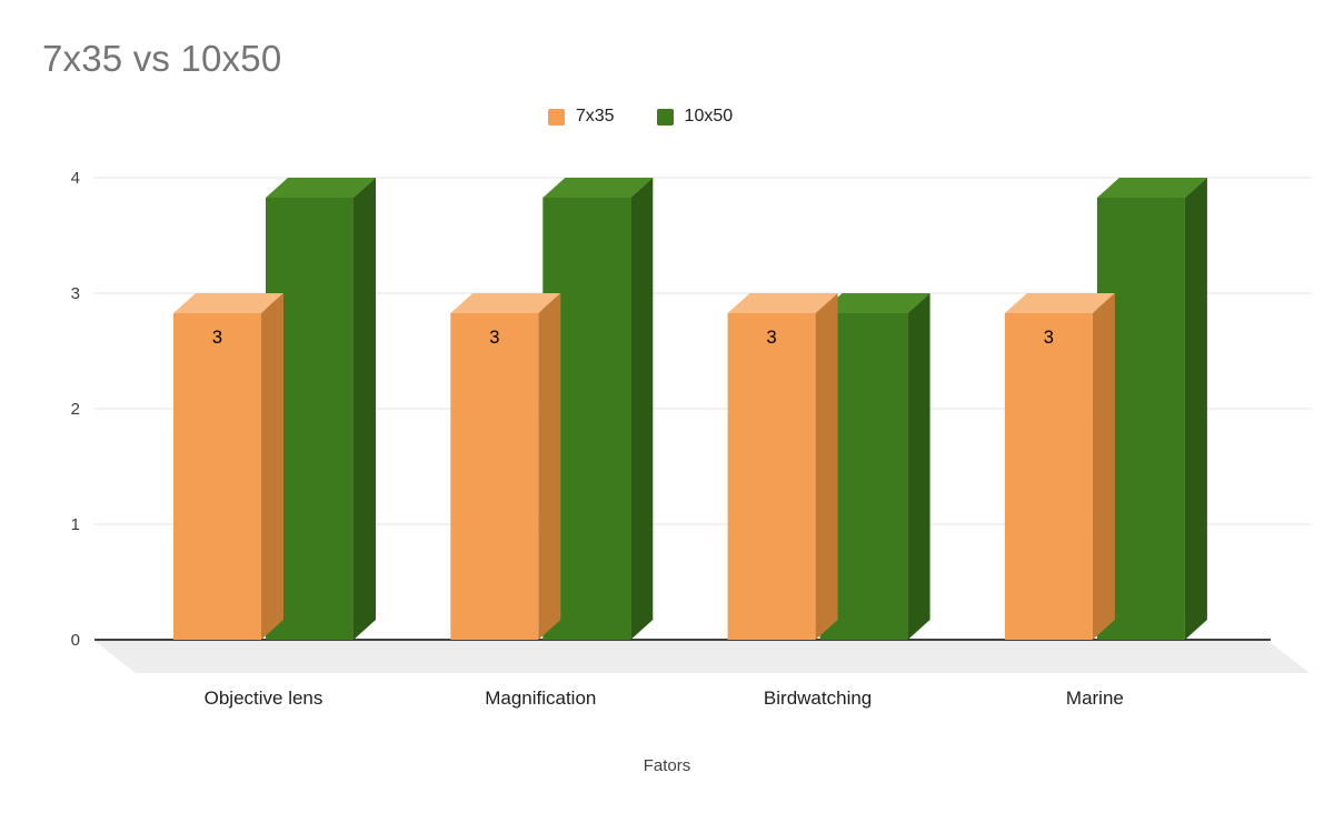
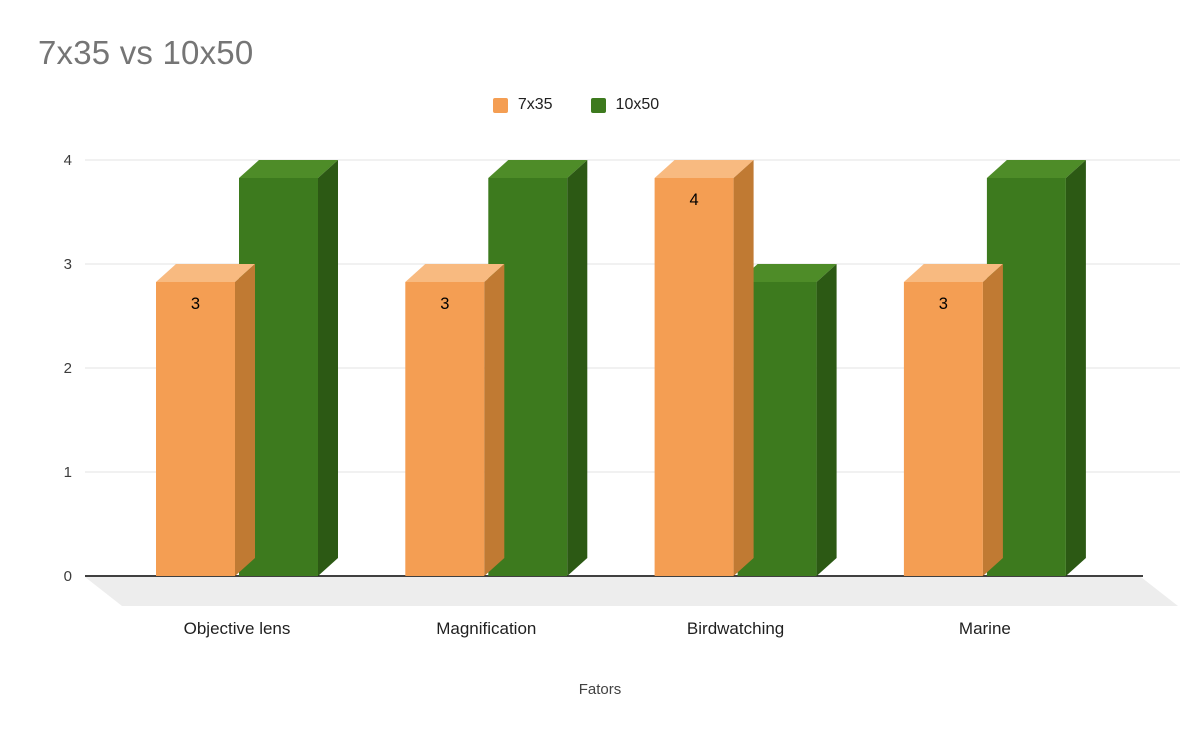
7x35/Birdwatching: 3 -> 4
